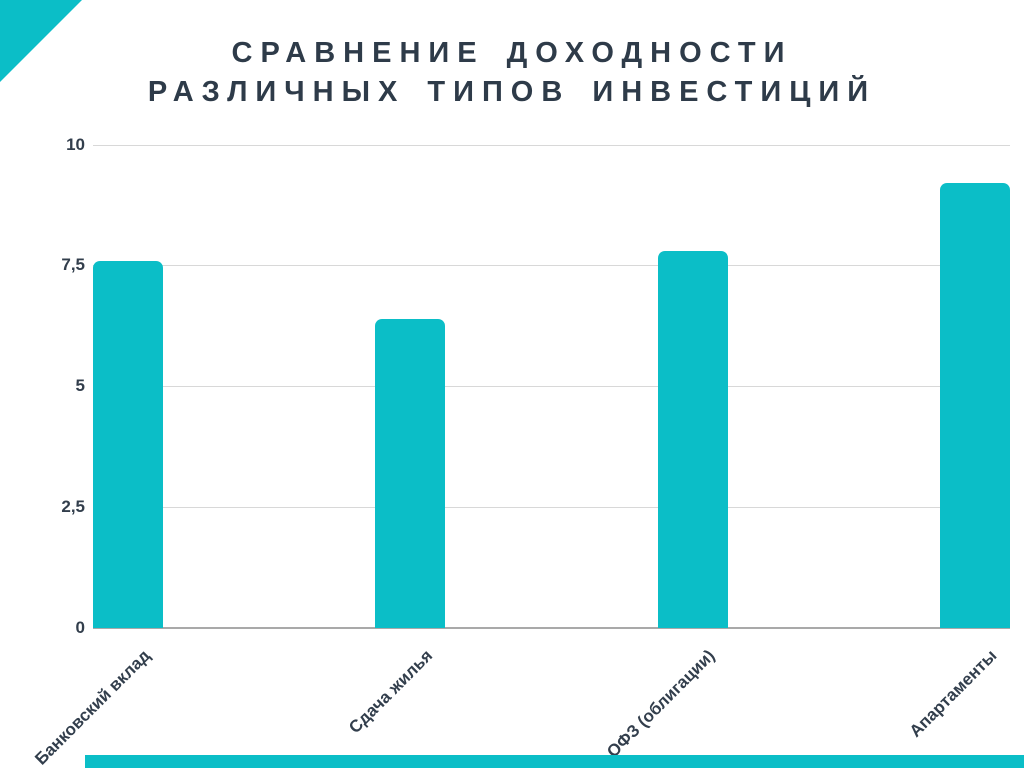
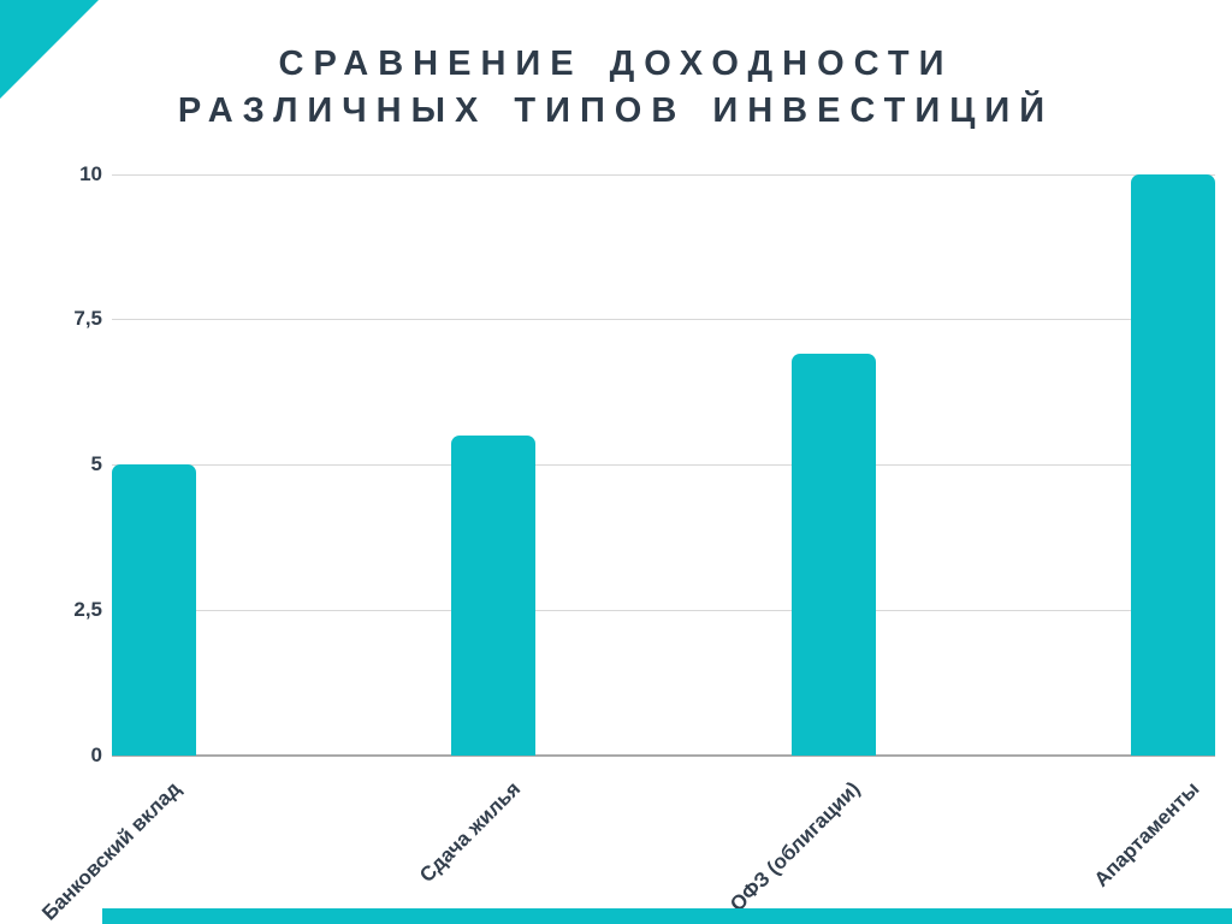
Банковский вклад: 7.6 -> 5.0
Сдача жилья: 6.4 -> 5.5
ОФЗ (облигации): 7.8 -> 6.9
Апартаменты: 9.2 -> 10.0
